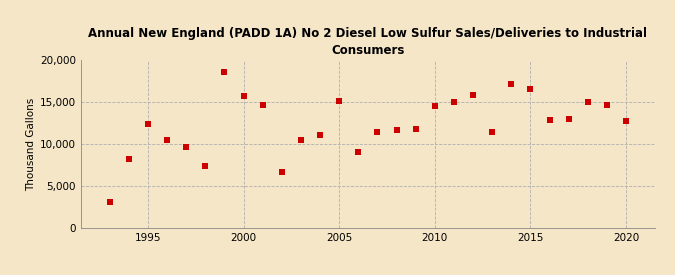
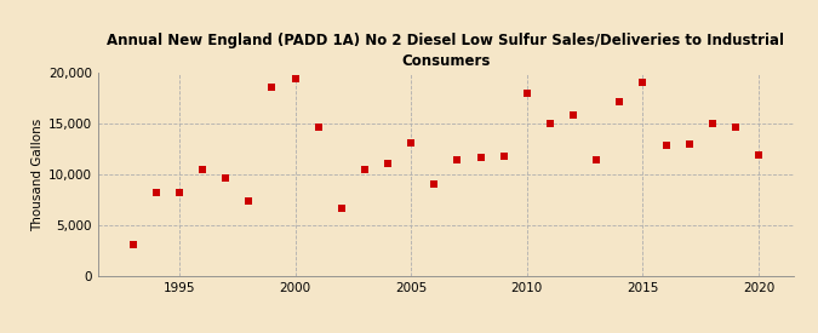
1995: 12,400 -> 8,200
2000: 15,800 -> 19,500
2005: 15,200 -> 13,100
2010: 14,600 -> 18,000
2015: 16,600 -> 19,100
2020: 12,800 -> 12,000
